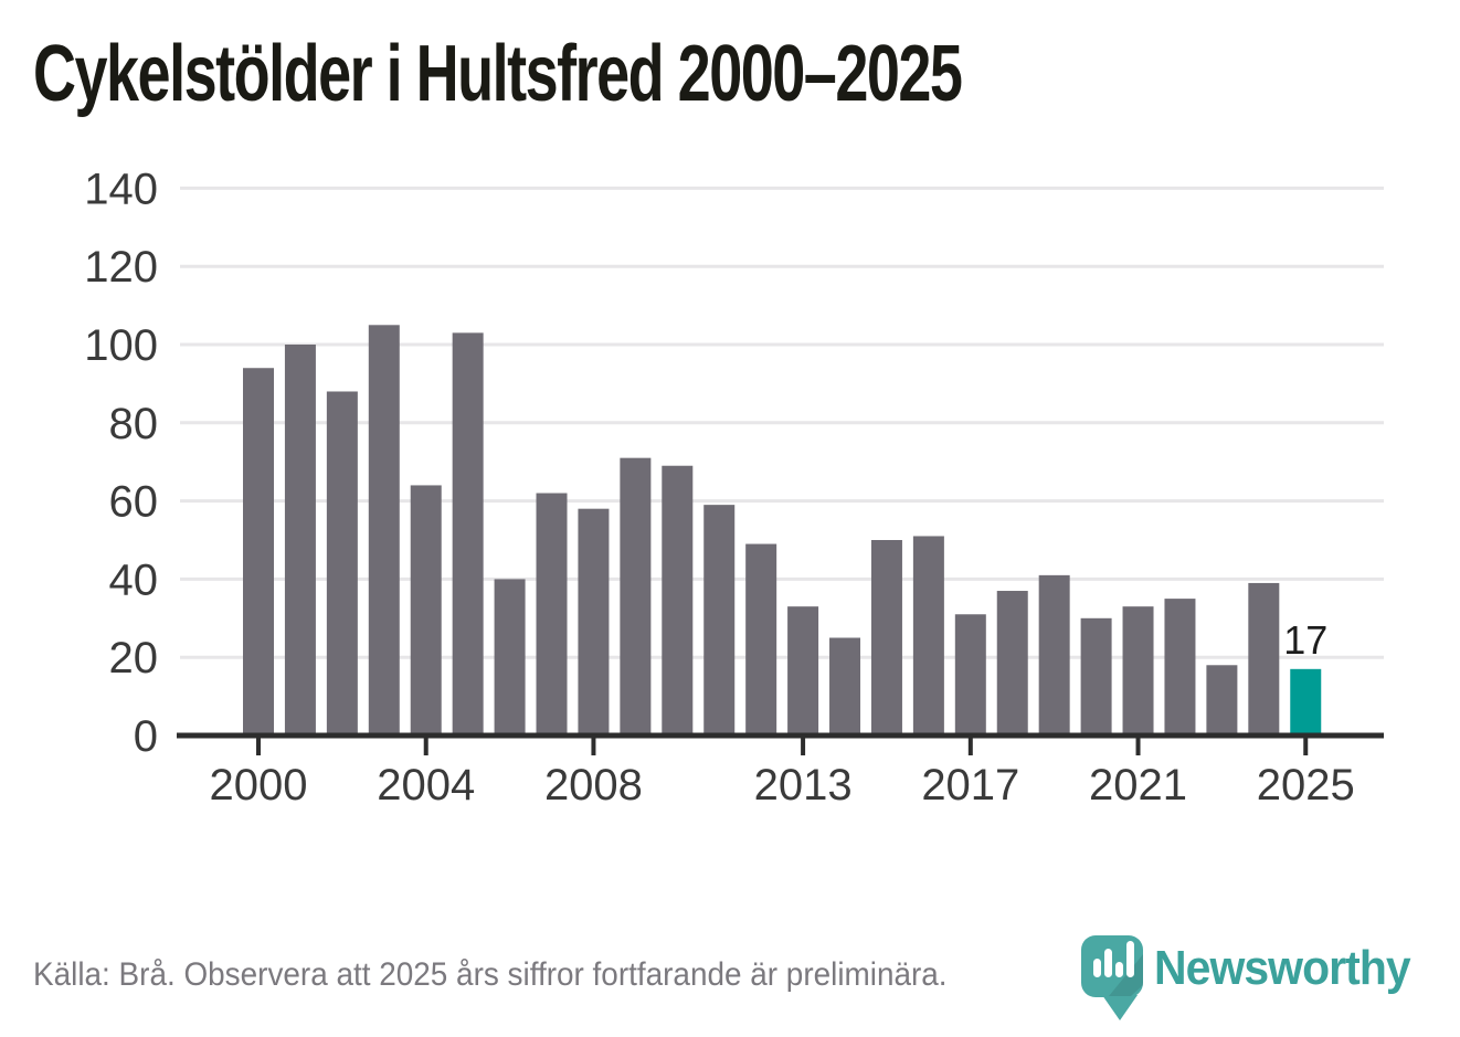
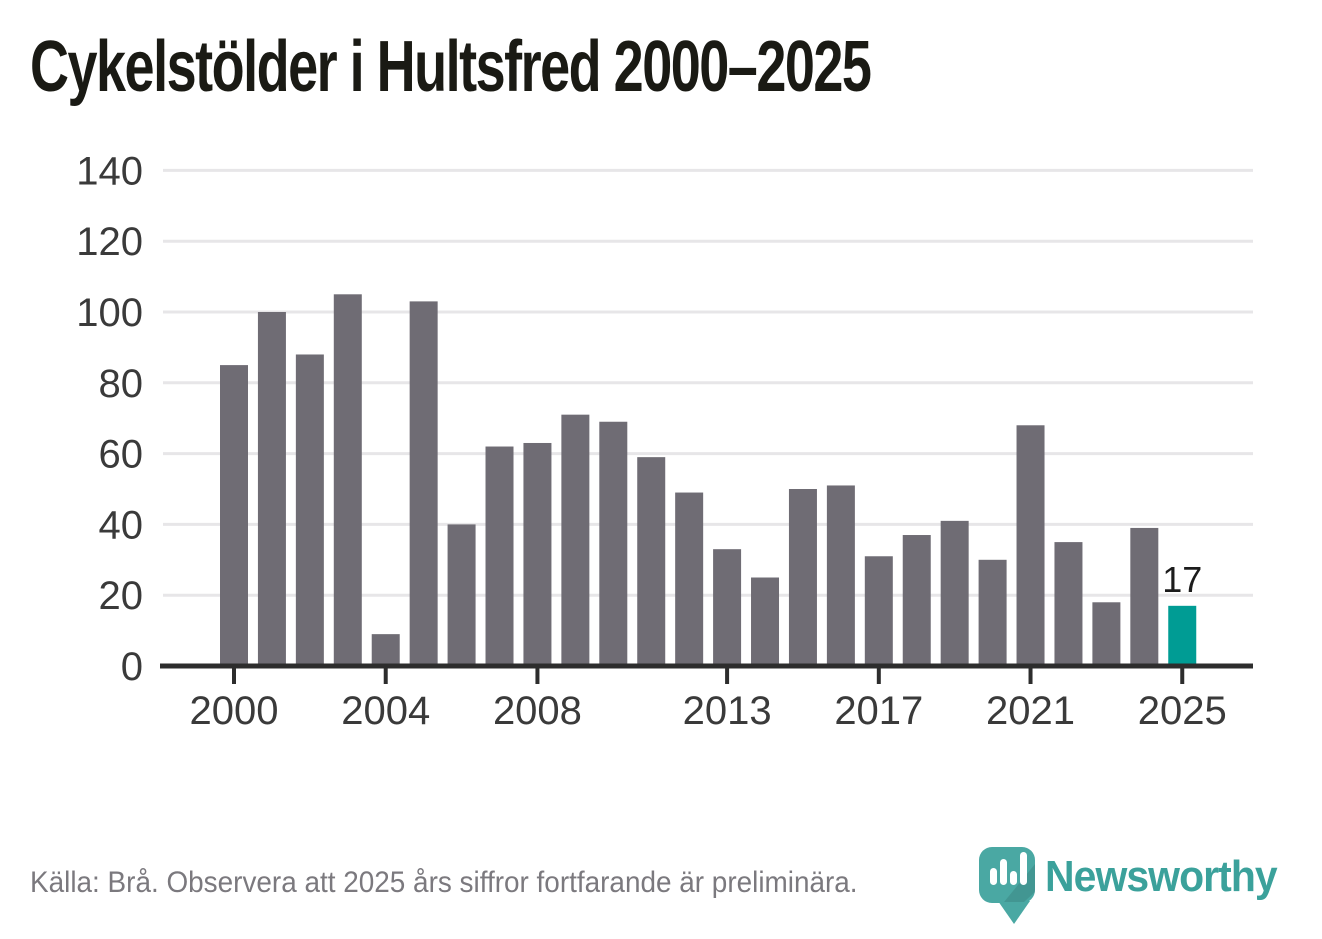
2000: 94 -> 85
2004: 64 -> 9
2008: 58 -> 63
2021: 33 -> 68
